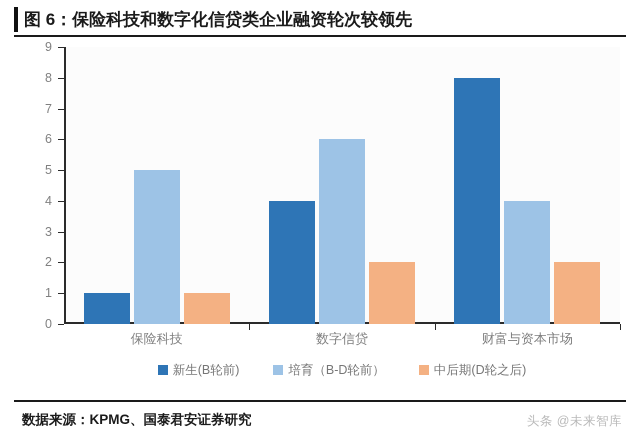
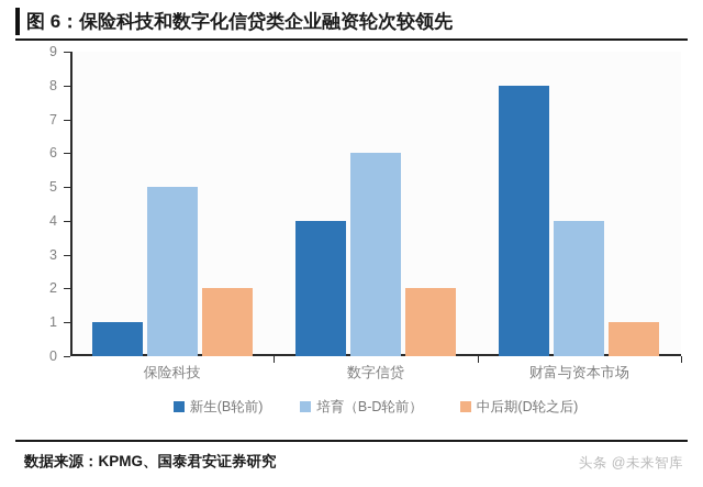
中后期(D轮之后)/保险科技: 1 -> 2
中后期(D轮之后)/财富与资本市场: 2 -> 1
